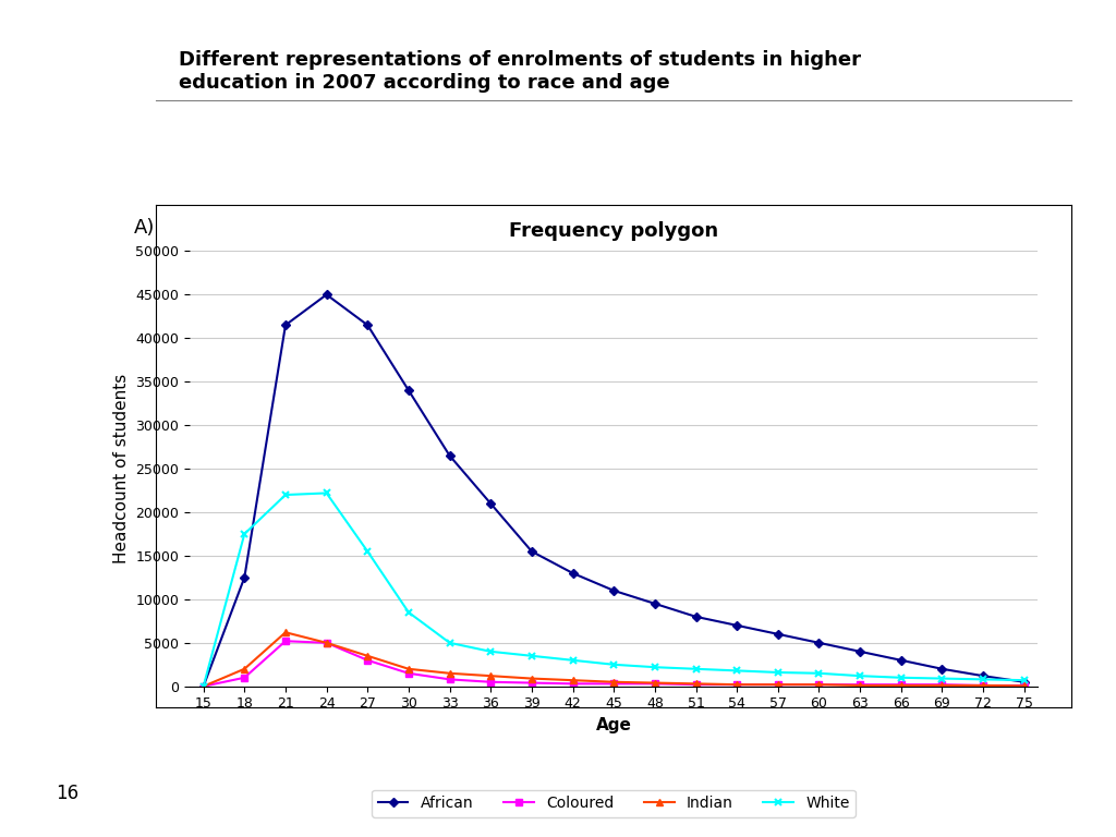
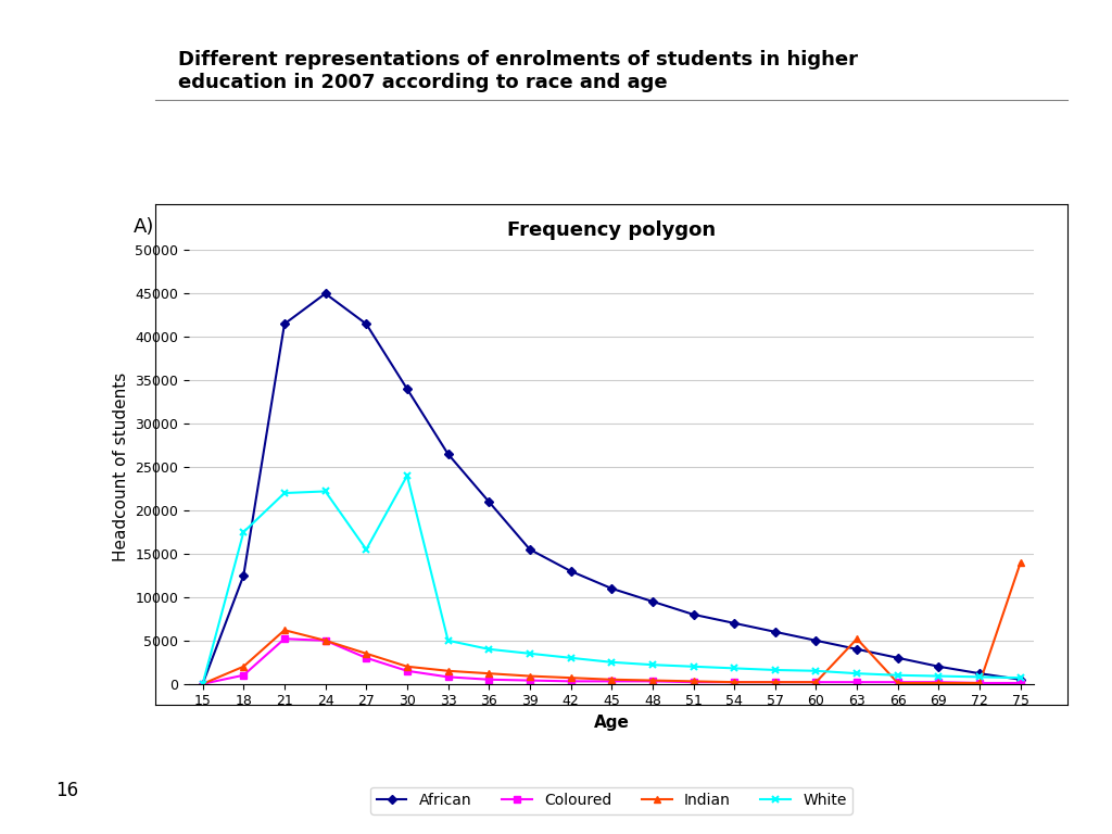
White/30: 8500 -> 24000
Indian/63: 100 -> 5200
Indian/75: 0 -> 14000
